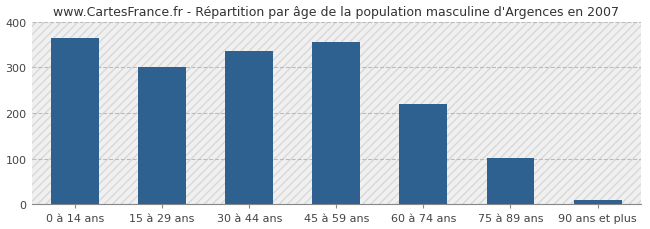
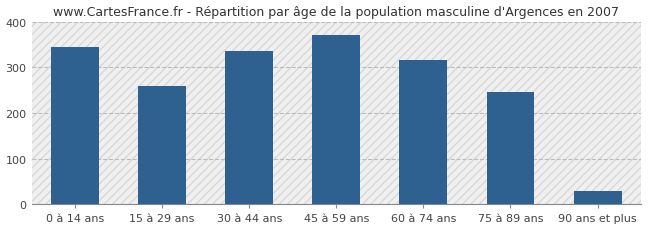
0 à 14 ans: 365 -> 345
15 à 29 ans: 300 -> 260
45 à 59 ans: 355 -> 370
60 à 74 ans: 220 -> 315
75 à 89 ans: 101 -> 245
90 ans et plus: 10 -> 30
